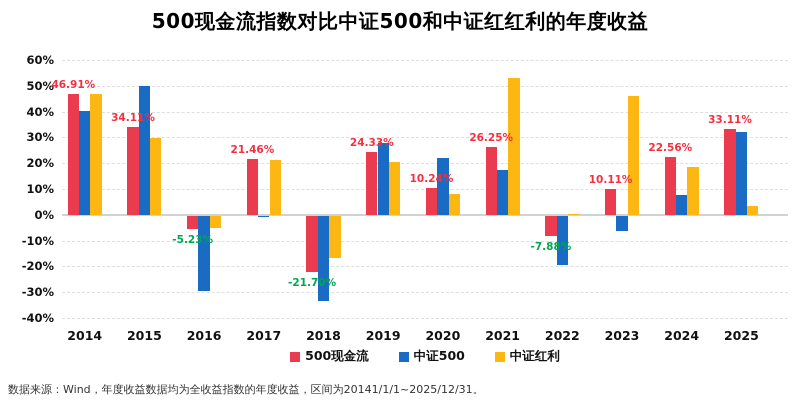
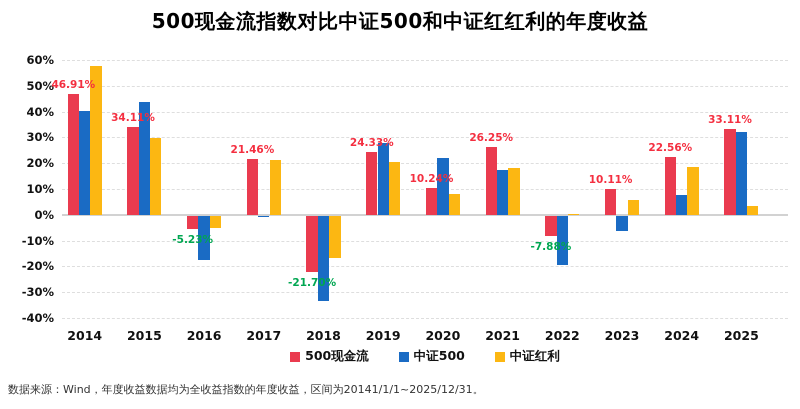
中证红利/2014: 47% -> 58%
中证500/2015: 50% -> 44%
中证500/2016: -29% -> -17%
中证红利/2021: 53% -> 18%
中证红利/2023: 46% -> 6%
